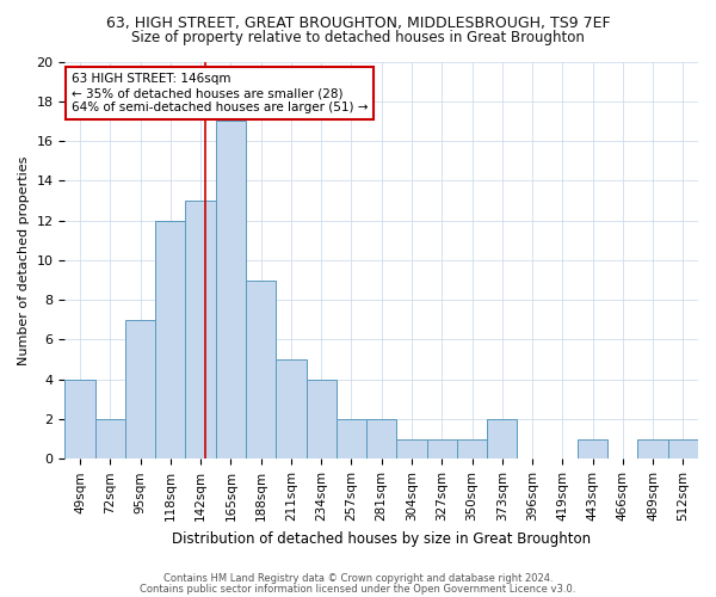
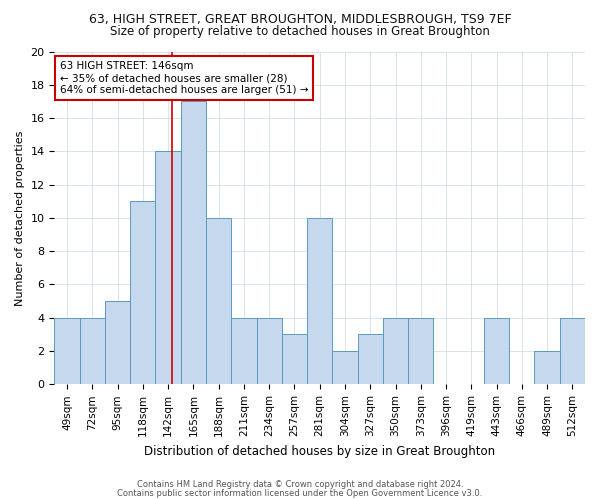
72sqm: 2 -> 4
95sqm: 7 -> 5
118sqm: 12 -> 11
142sqm: 13 -> 14
188sqm: 9 -> 10
211sqm: 5 -> 4
257sqm: 2 -> 3
281sqm: 2 -> 10
304sqm: 1 -> 2
327sqm: 1 -> 3
350sqm: 1 -> 4
373sqm: 2 -> 4
443sqm: 1 -> 4
489sqm: 1 -> 2
512sqm: 1 -> 4
